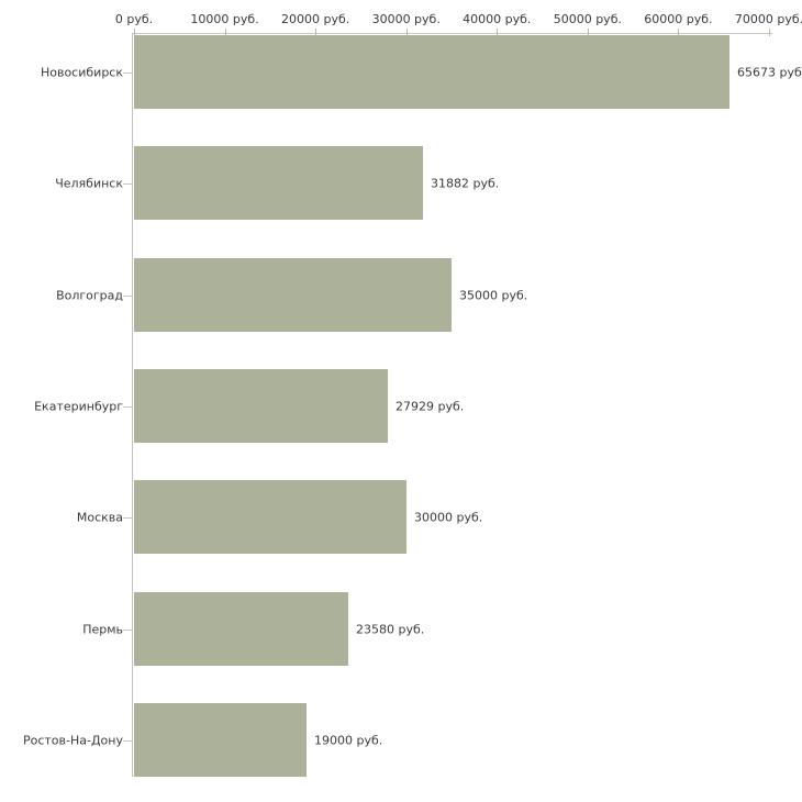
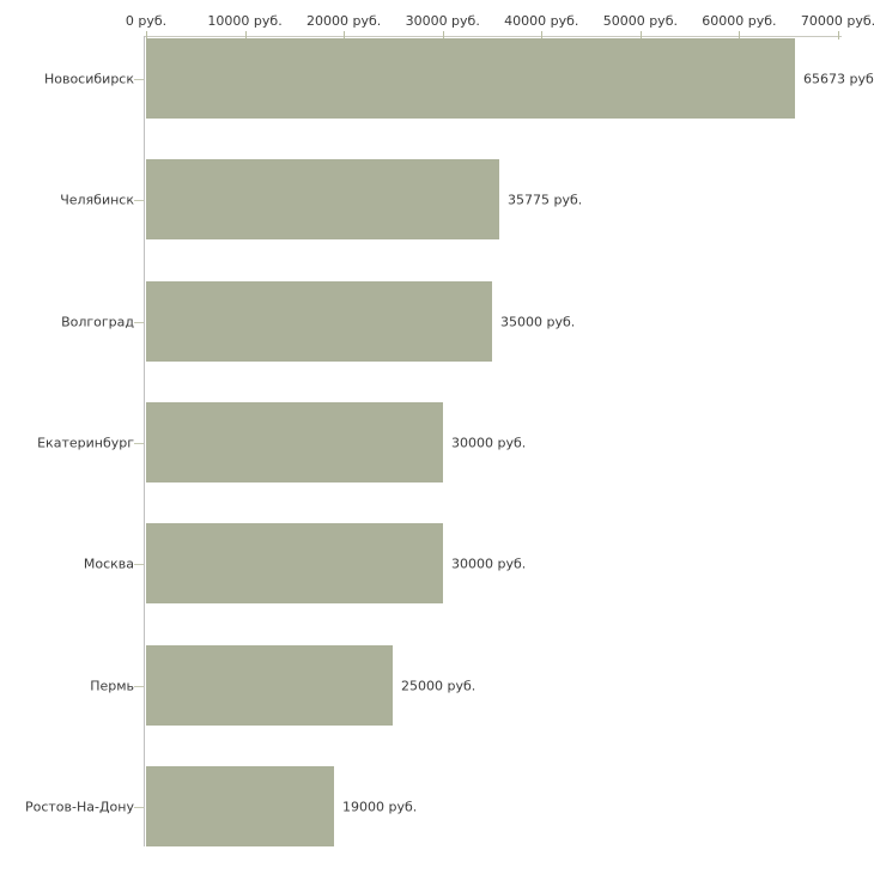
Челябинск: 31882 -> 35775
Екатеринбург: 27929 -> 30000
Пермь: 23580 -> 25000
